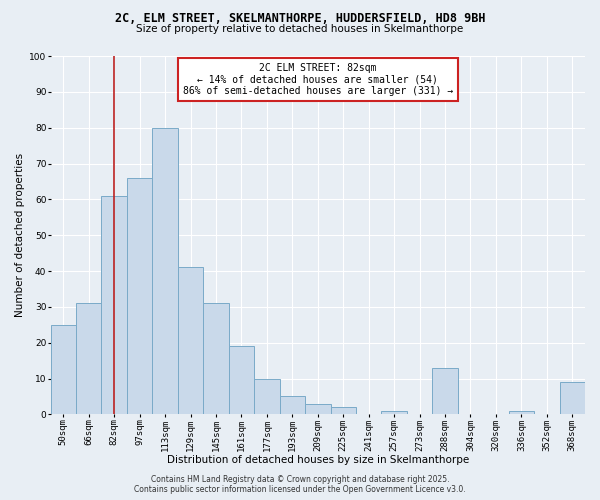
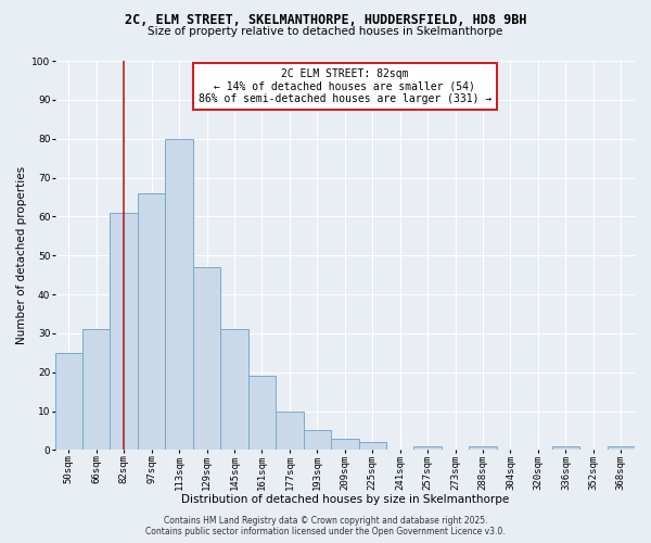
129sqm: 41 -> 47
288sqm: 13 -> 1
368sqm: 9 -> 1
